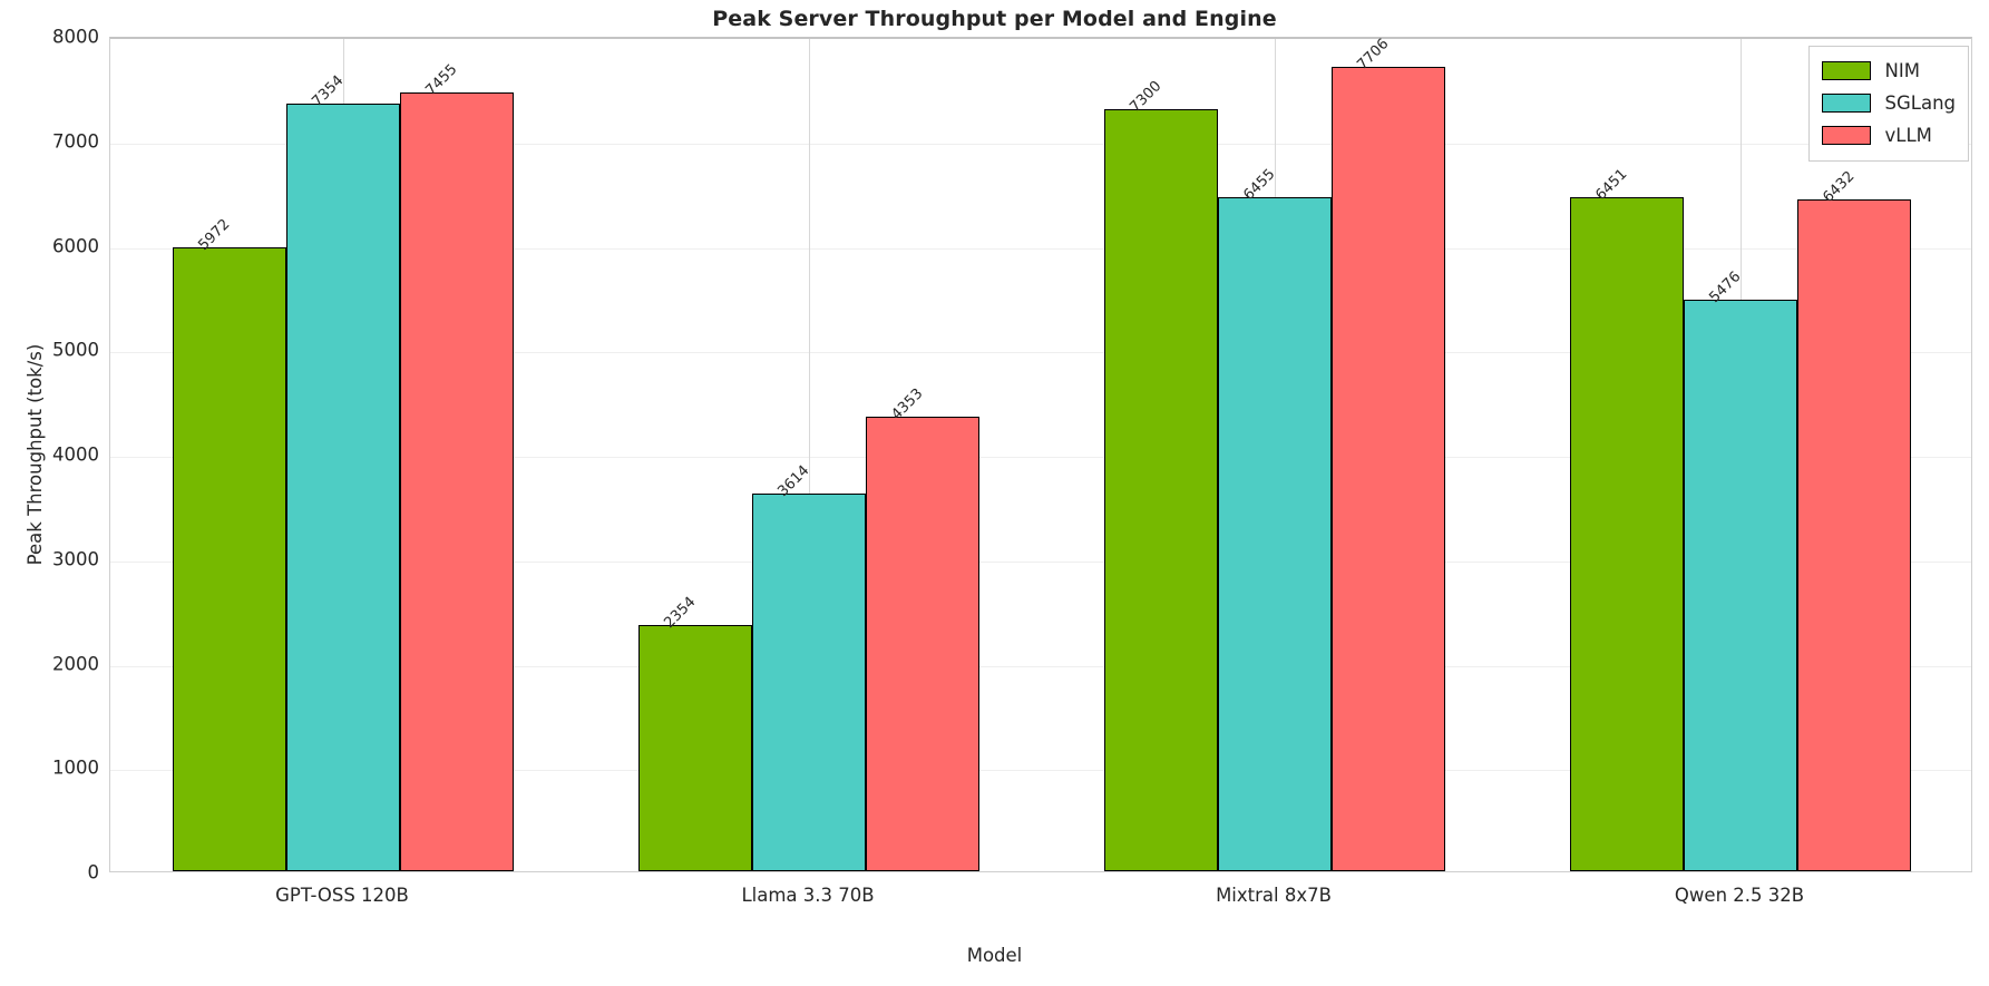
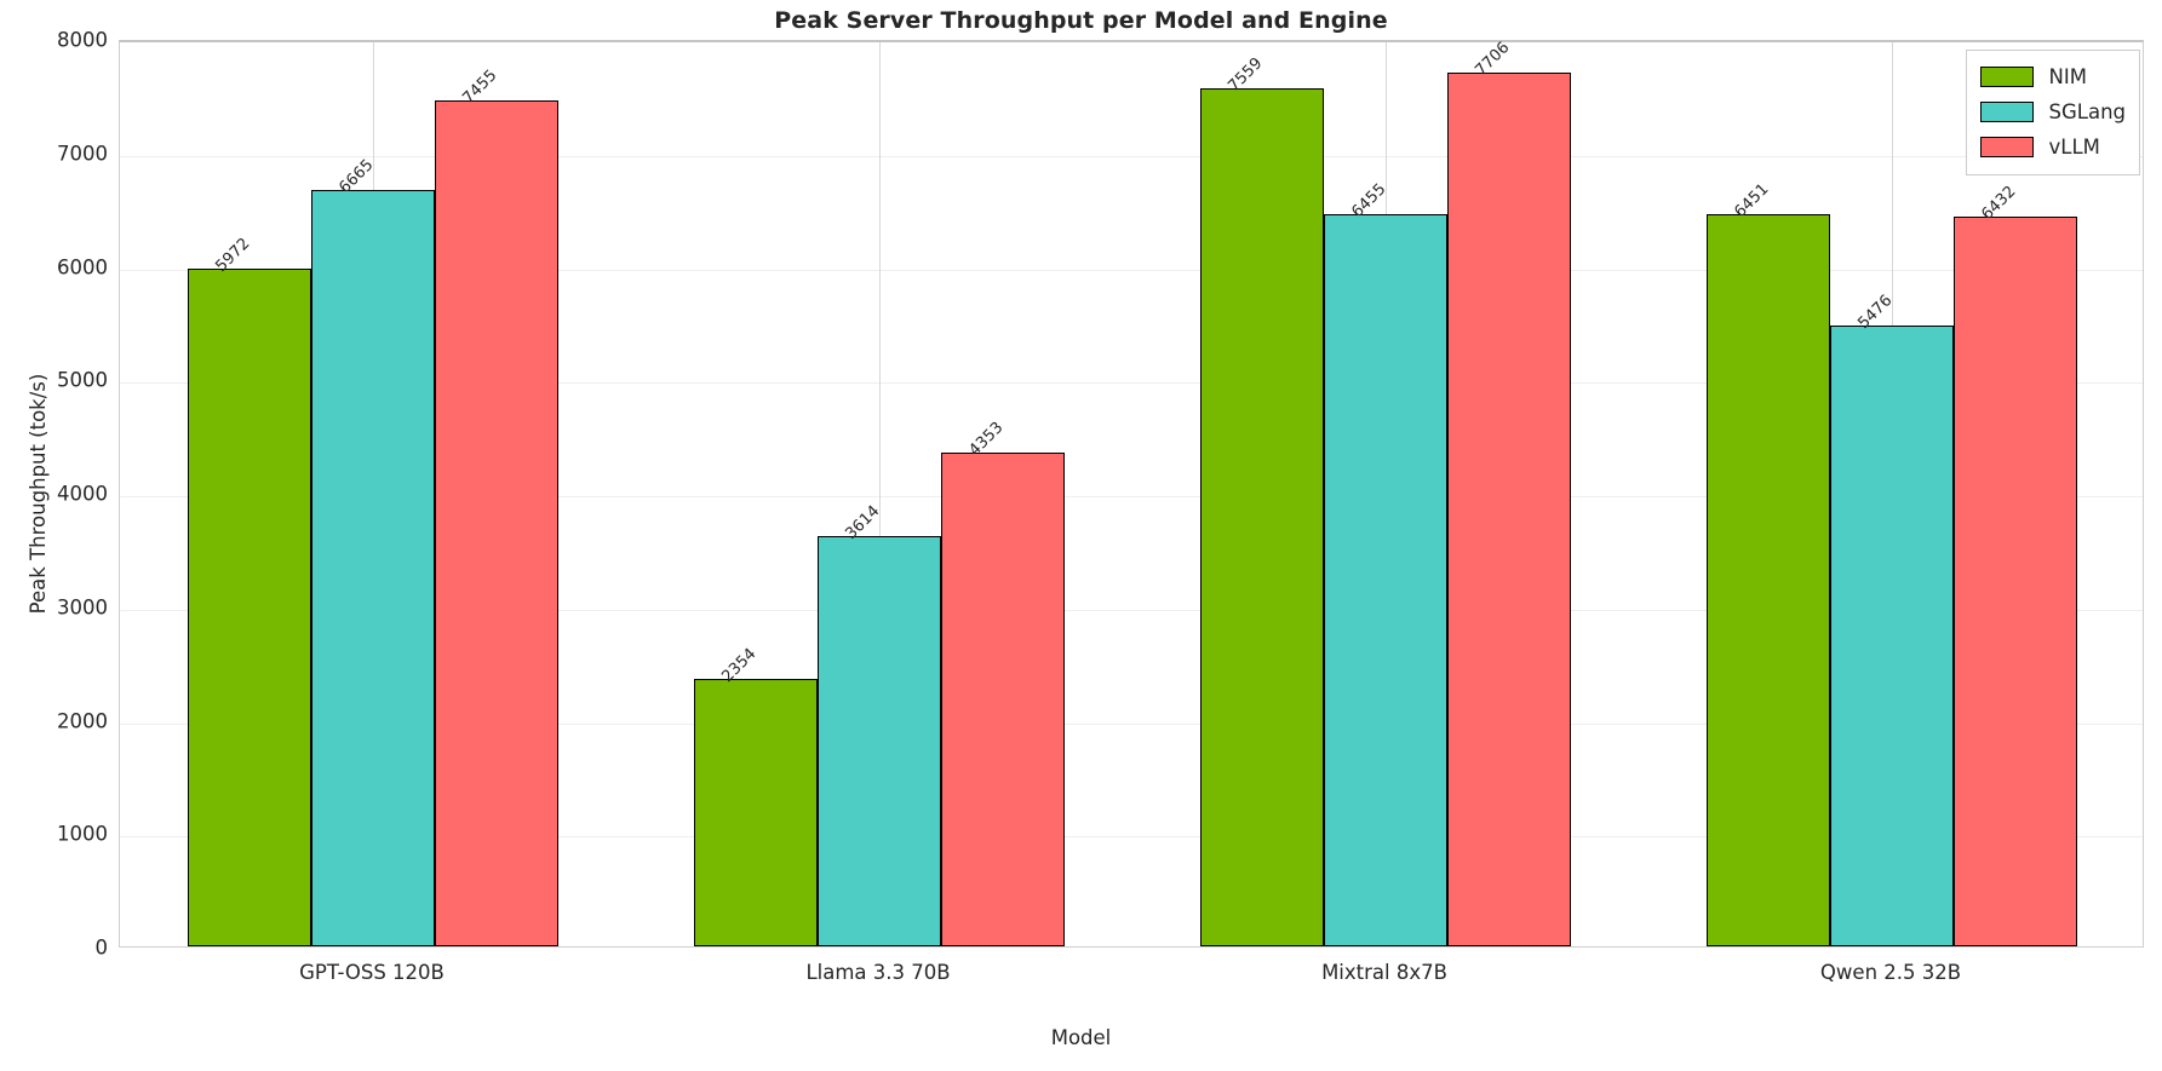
SGLang/GPT-OSS 120B: 7354 -> 6665
NIM/Mixtral 8x7B: 7300 -> 7559
